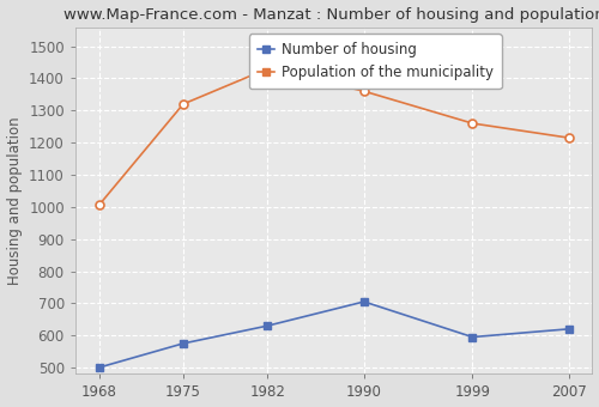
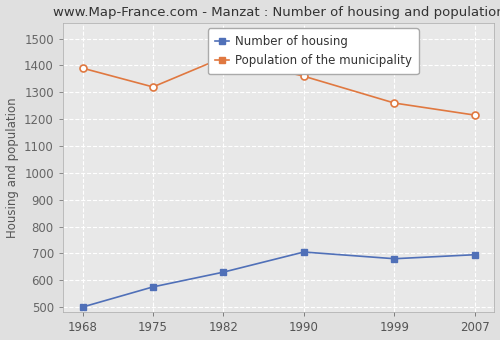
Population of the municipality/1968: 1005 -> 1390
Number of housing/1999: 595 -> 680
Number of housing/2007: 620 -> 695
